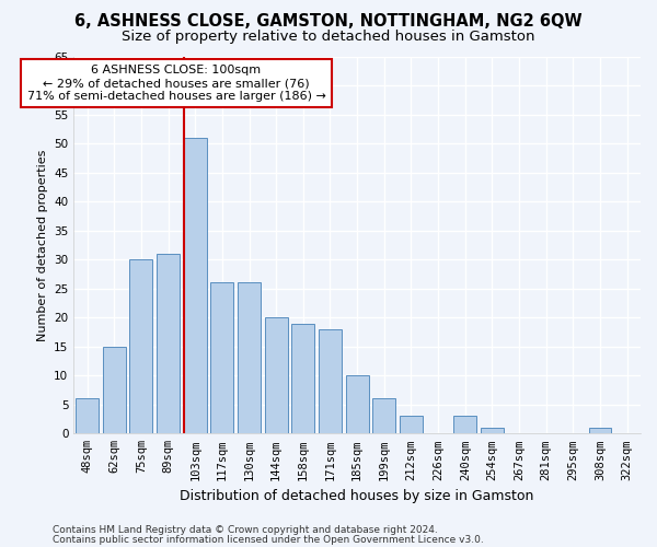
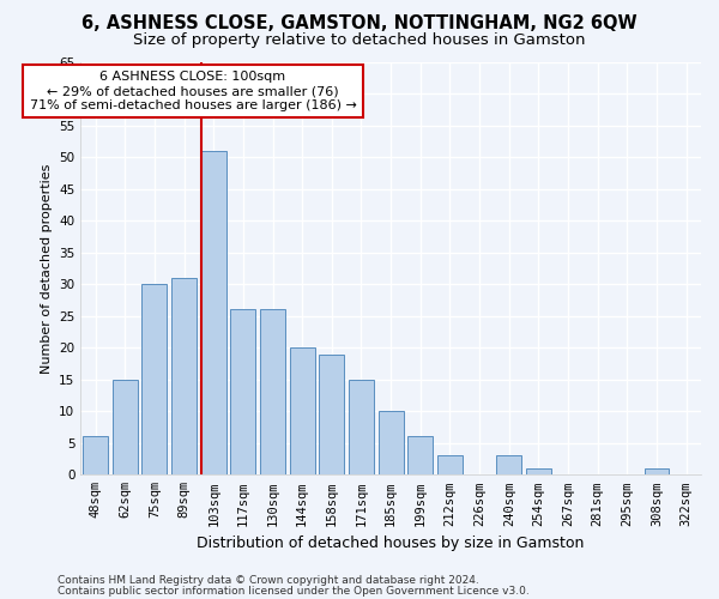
171sqm: 18 -> 15
